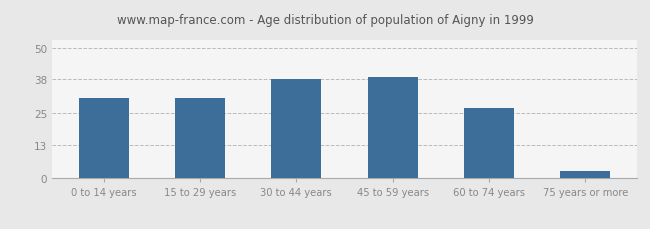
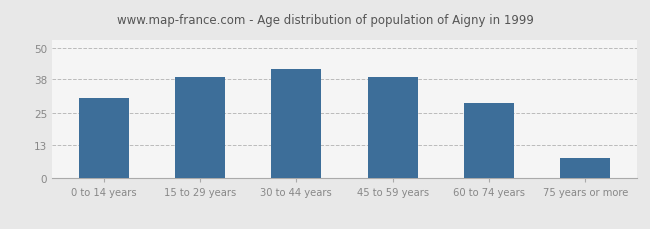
15 to 29 years: 31 -> 39
30 to 44 years: 38 -> 42
60 to 74 years: 27 -> 29
75 years or more: 3 -> 8
